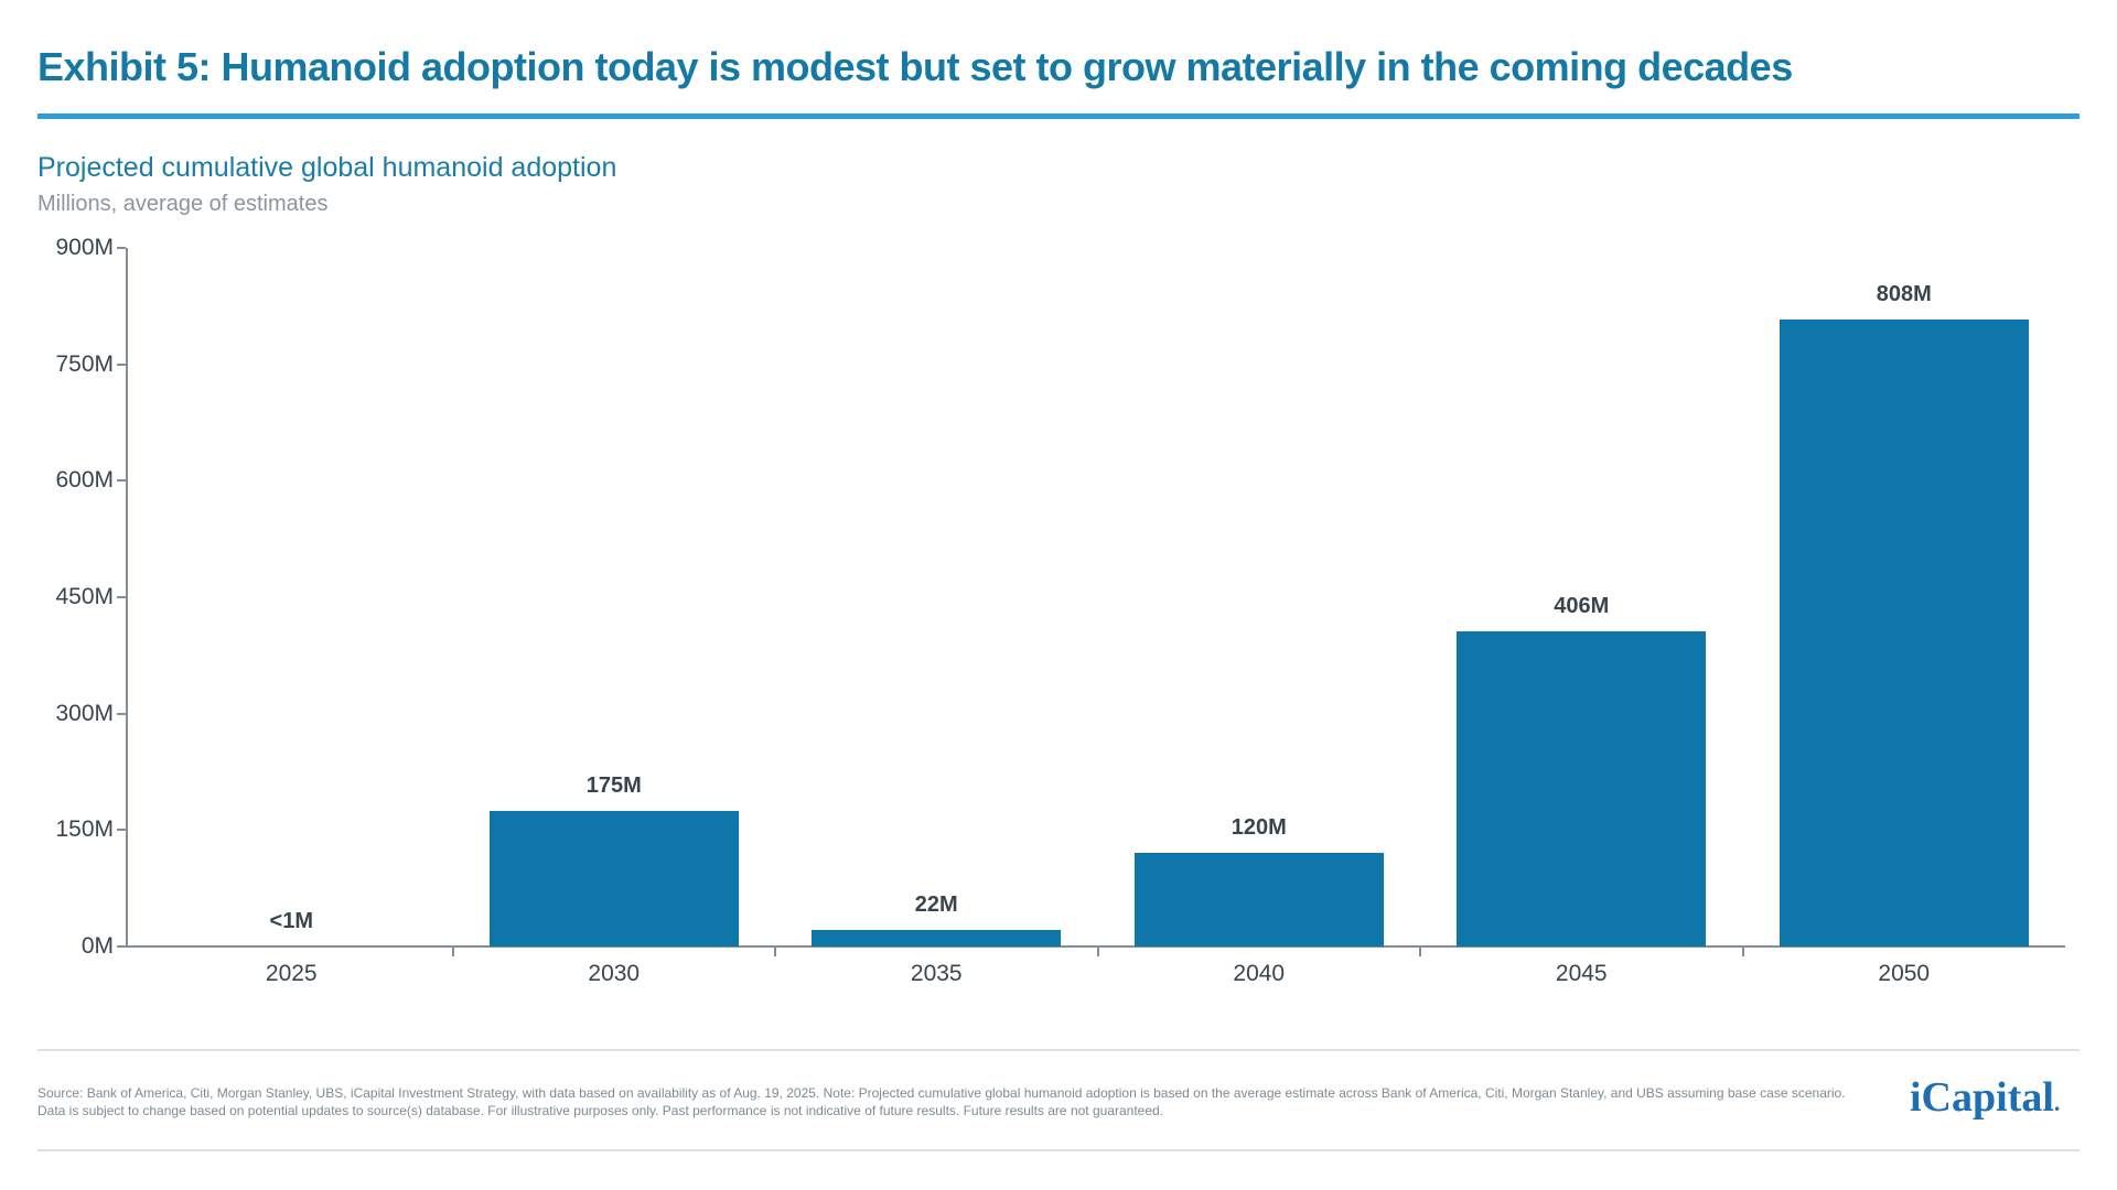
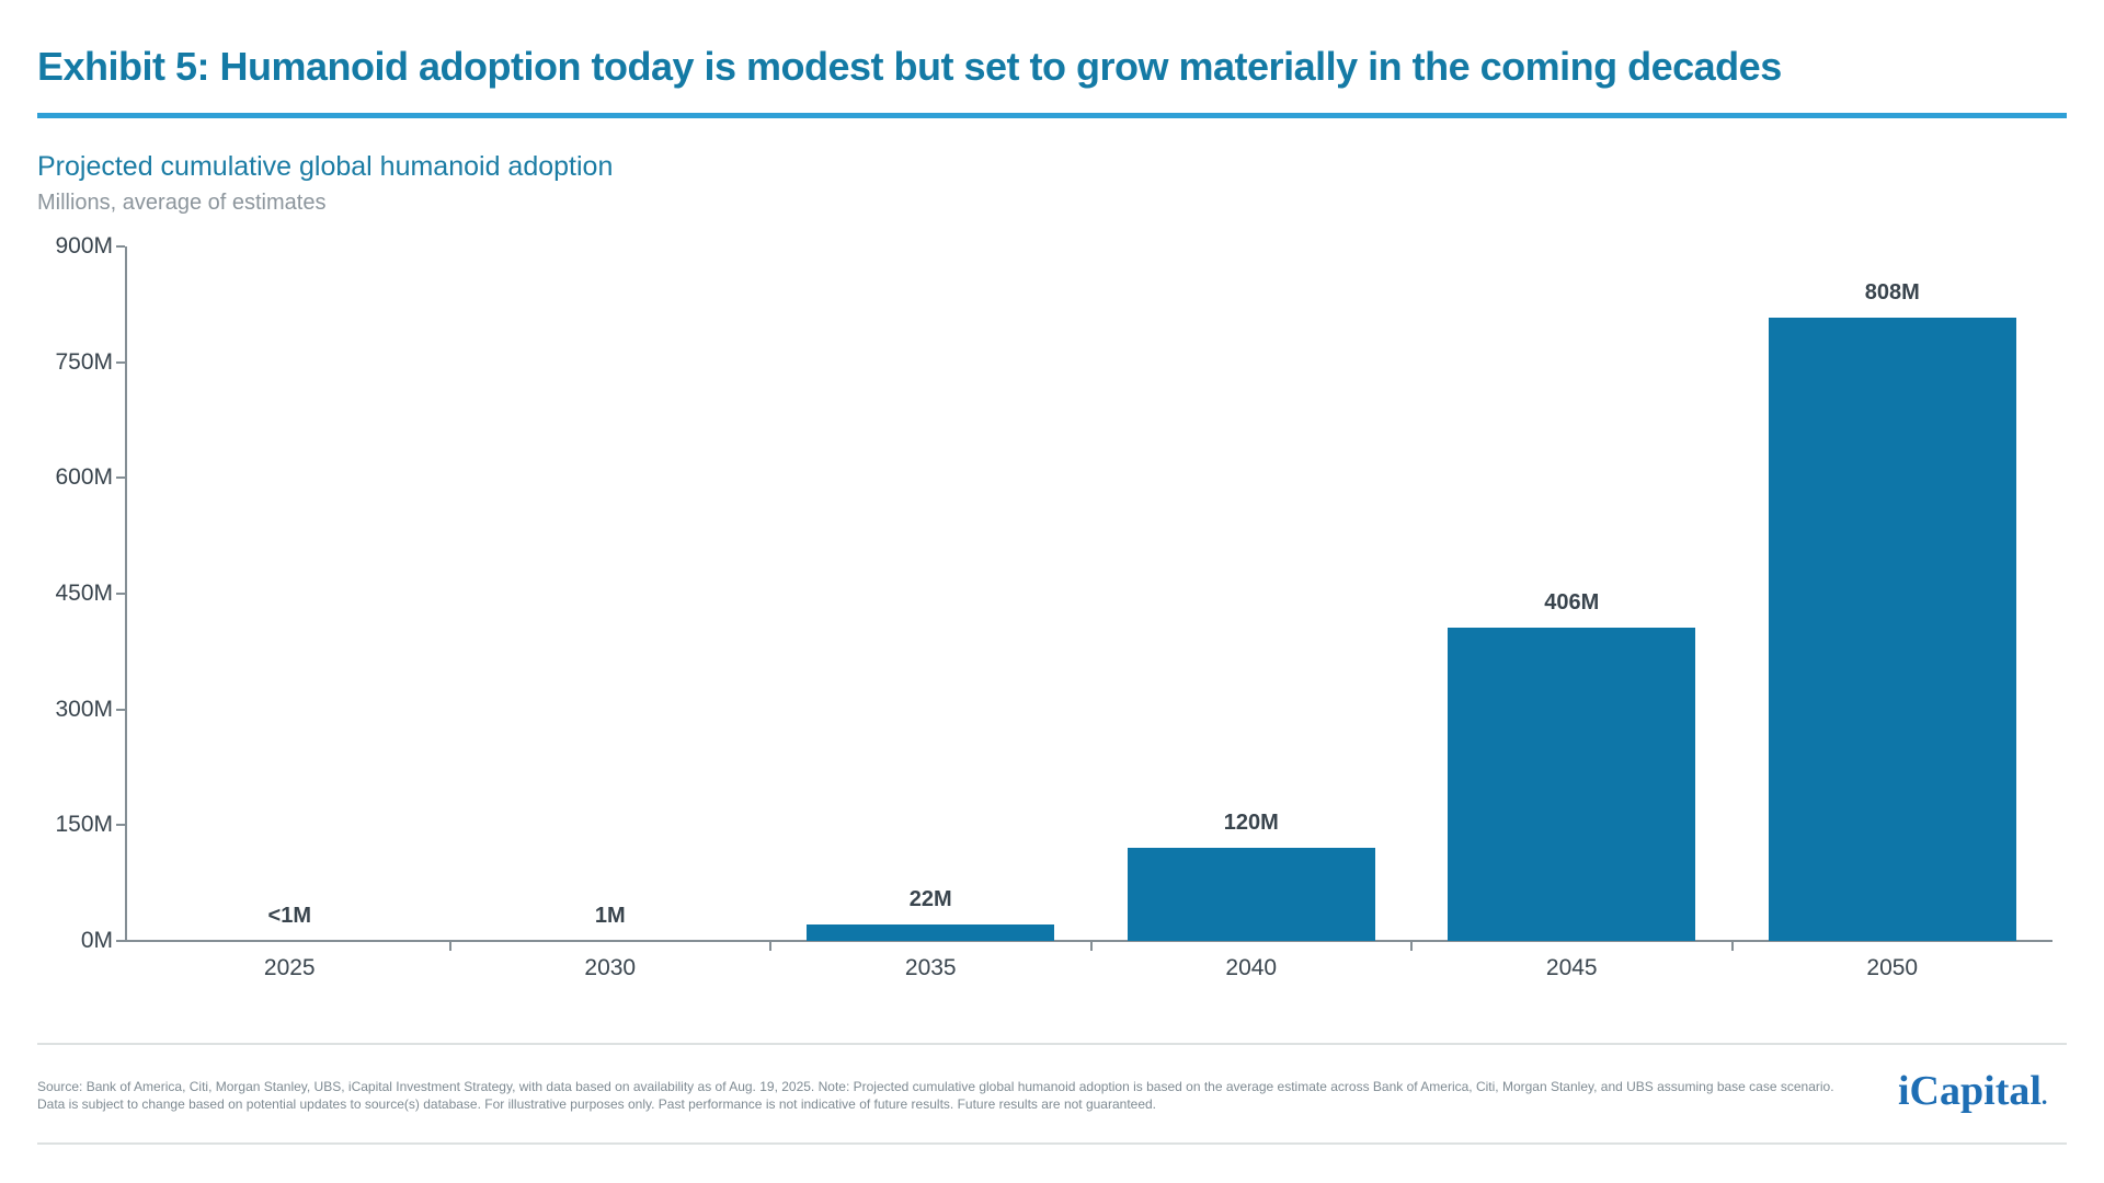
2030: 175M -> 1M
